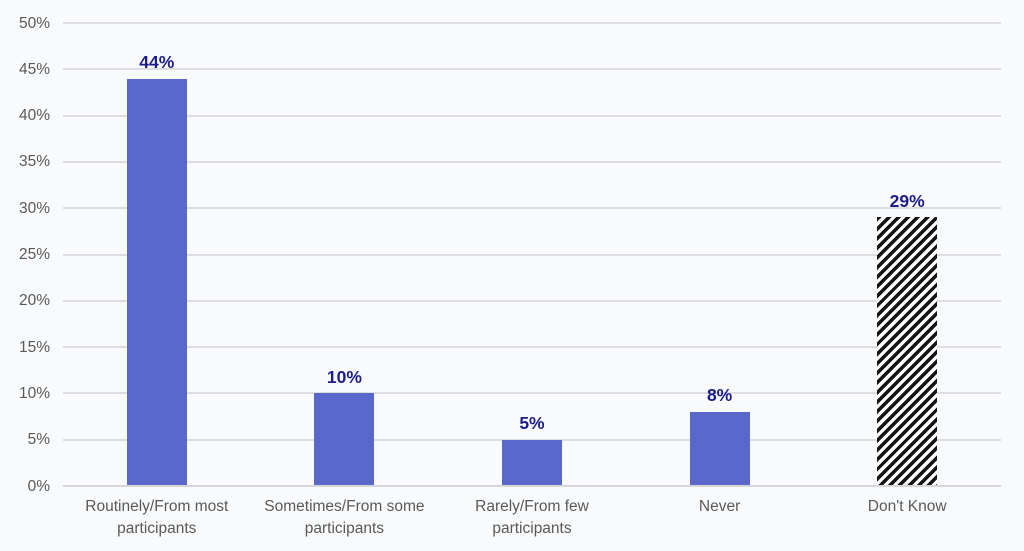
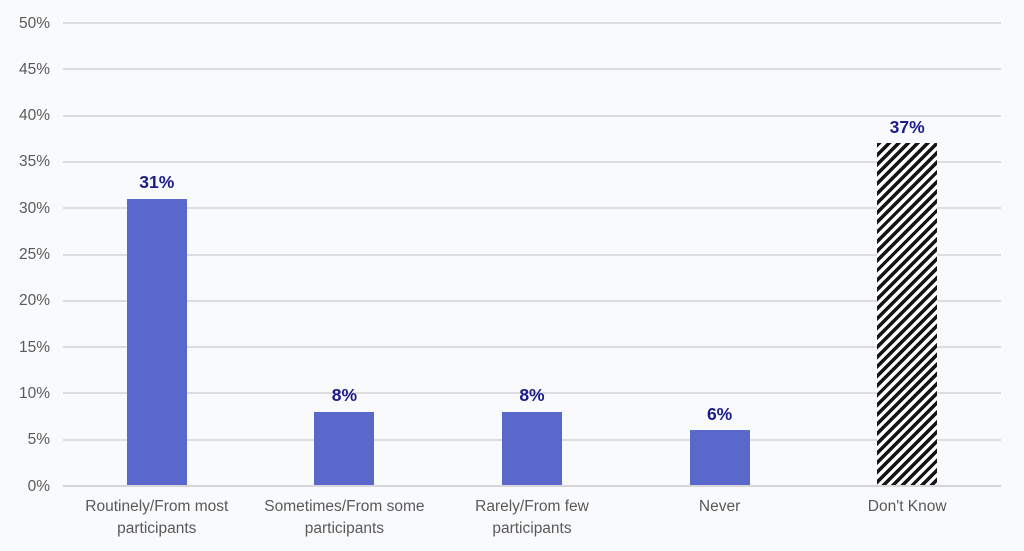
Routinely/From most participants: 44% -> 31%
Sometimes/From some participants: 10% -> 8%
Rarely/From few participants: 5% -> 8%
Never: 8% -> 6%
Don't Know: 29% -> 37%
